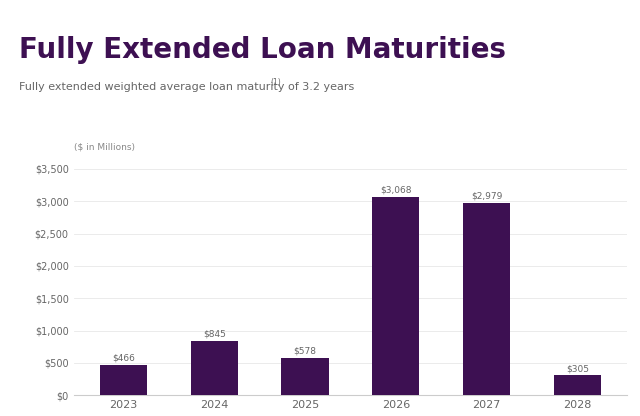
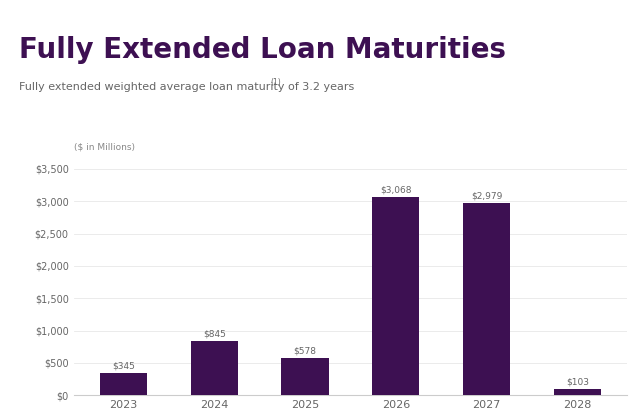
2023: $466 -> $345
2028: $305 -> $103
